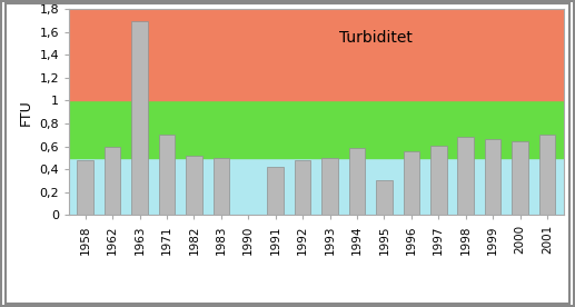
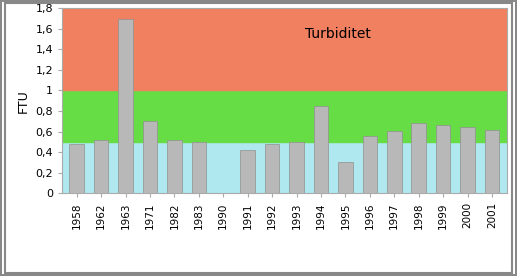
1962: 0,60 -> 0,52
1994: 0,59 -> 0,85
2001: 0,70 -> 0,62
